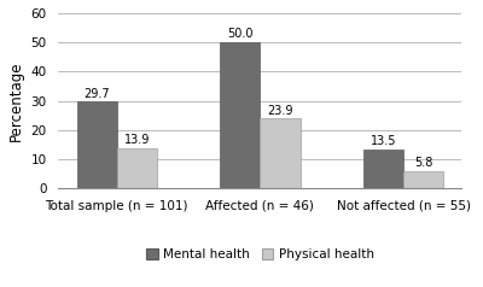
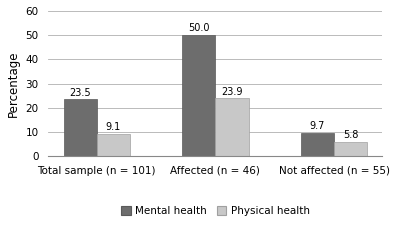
Mental health/Total sample (n = 101): 29.7 -> 23.5
Physical health/Total sample (n = 101): 13.9 -> 9.1
Mental health/Not affected (n = 55): 13.5 -> 9.7
